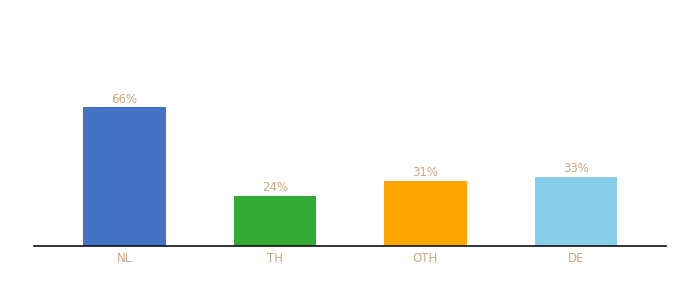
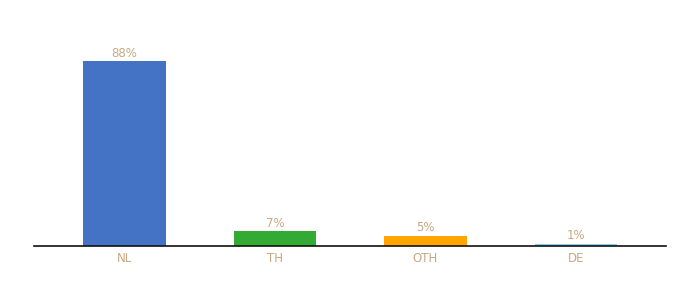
NL: 66% -> 88%
TH: 24% -> 7%
OTH: 31% -> 5%
DE: 33% -> 1%
